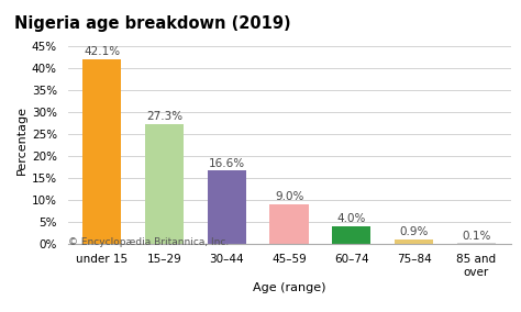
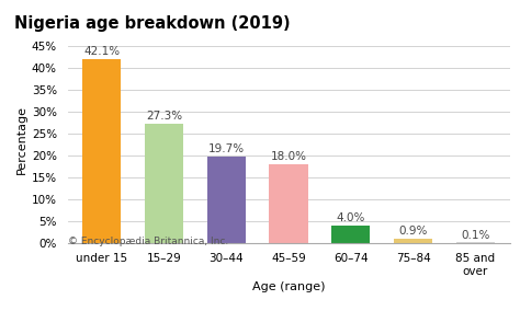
30–44: 16.6% -> 19.7%
45–59: 9.0% -> 18.0%
